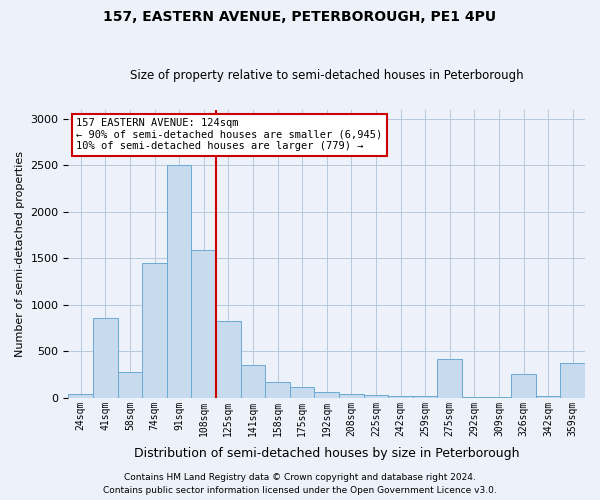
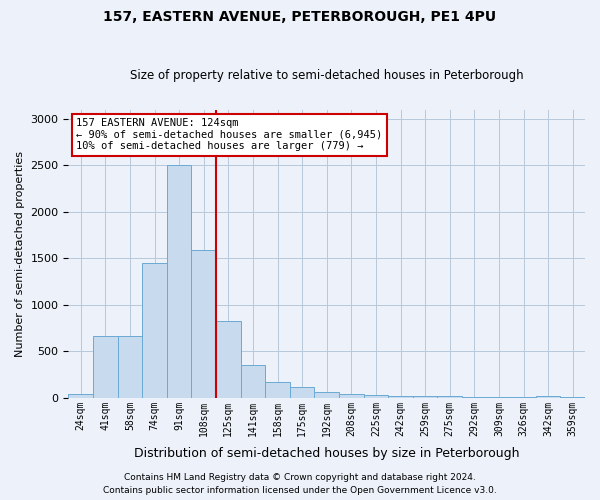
41sqm: 860 -> 660
58sqm: 280 -> 660
275sqm: 420 -> 20
326sqm: 260 -> 0
359sqm: 380 -> 0
